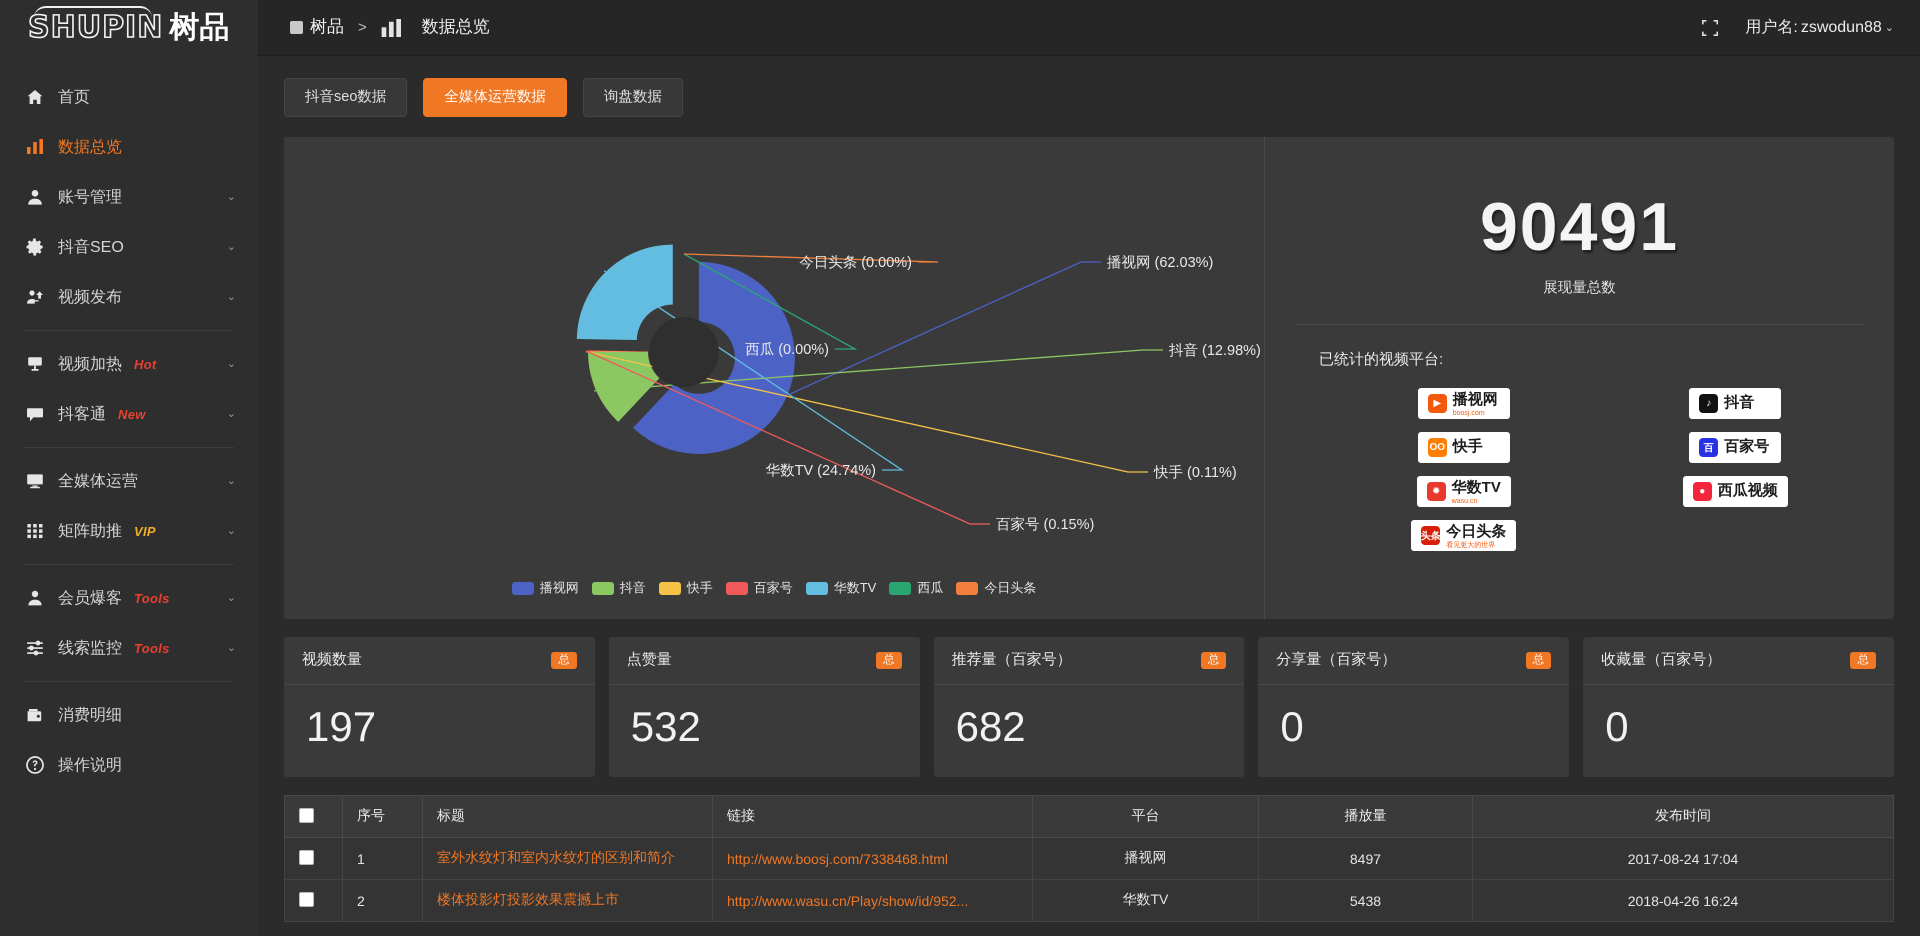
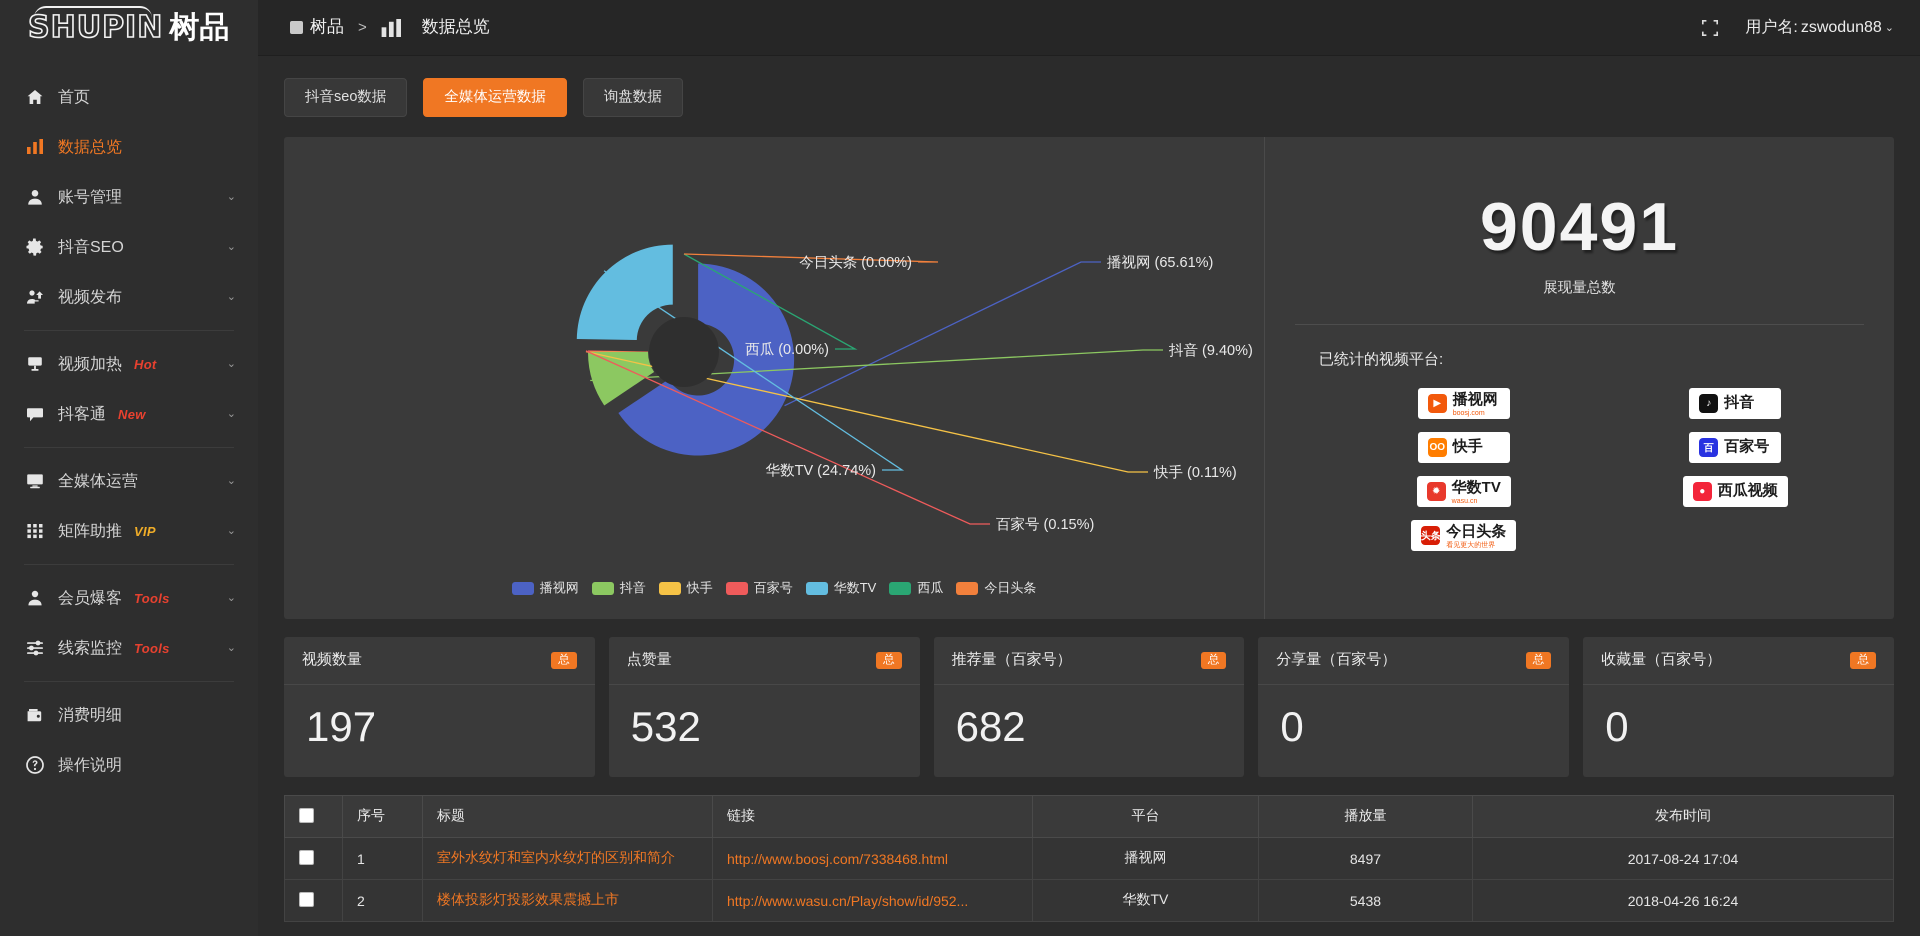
播视网: 62.03% -> 65.61%
抖音: 12.98% -> 9.40%
